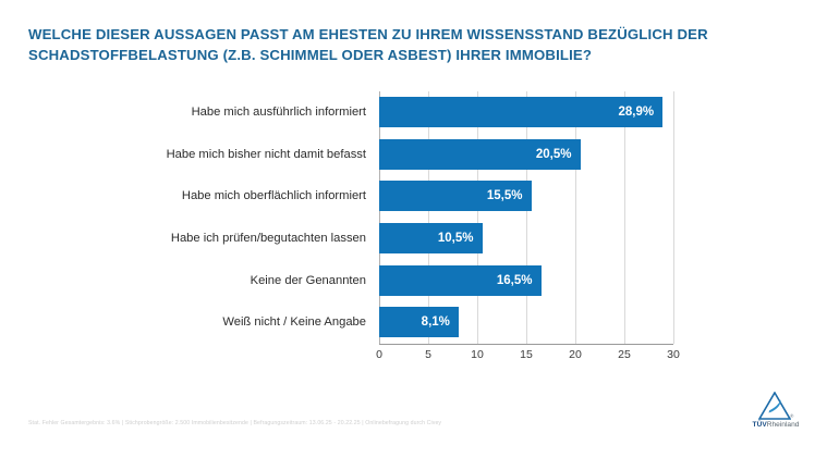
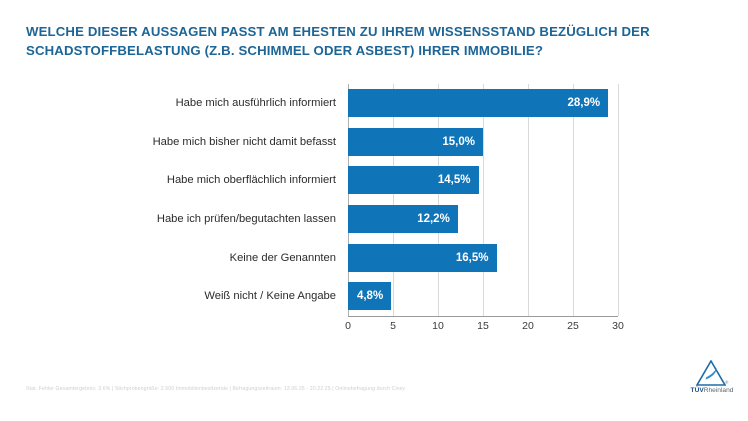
Habe mich bisher nicht damit befasst: 20,5% -> 15,0%
Habe mich oberflächlich informiert: 15,5% -> 14,5%
Habe ich prüfen/begutachten lassen: 10,5% -> 12,2%
Weiß nicht / Keine Angabe: 8,1% -> 4,8%
